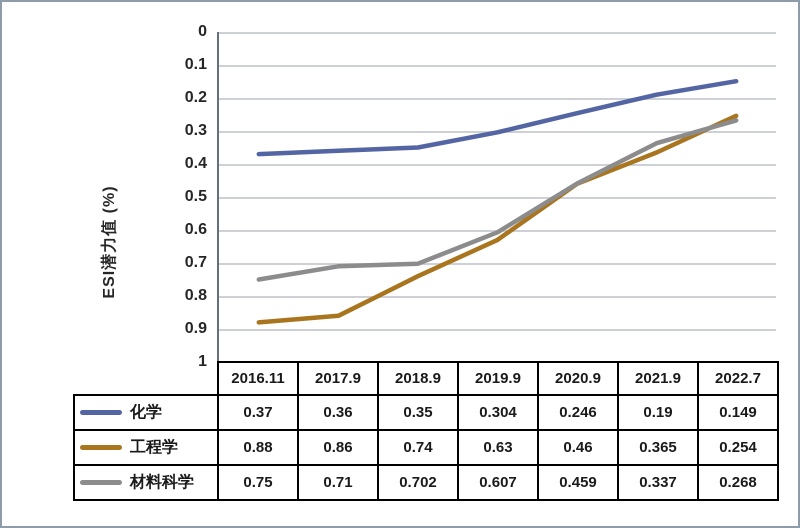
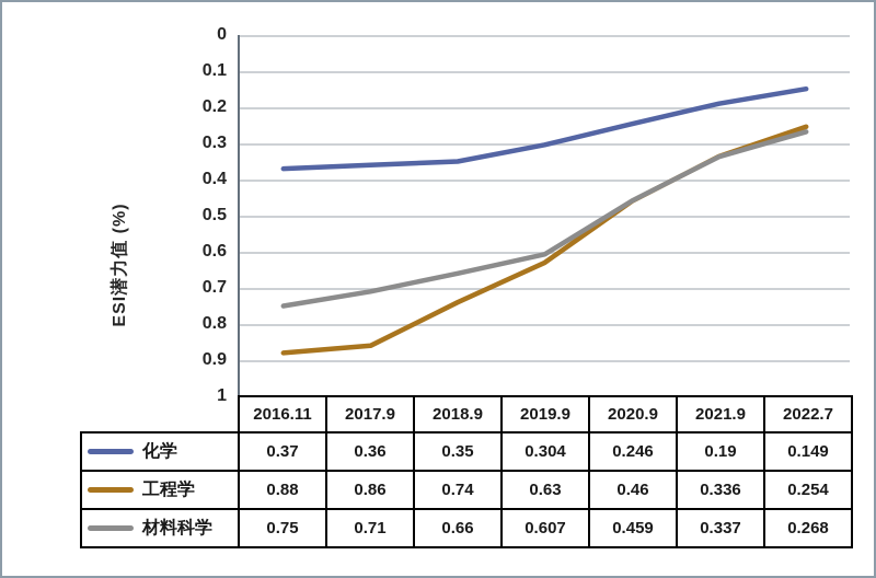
材料科学/2018.9: 0.702 -> 0.66
工程学/2021.9: 0.365 -> 0.336
